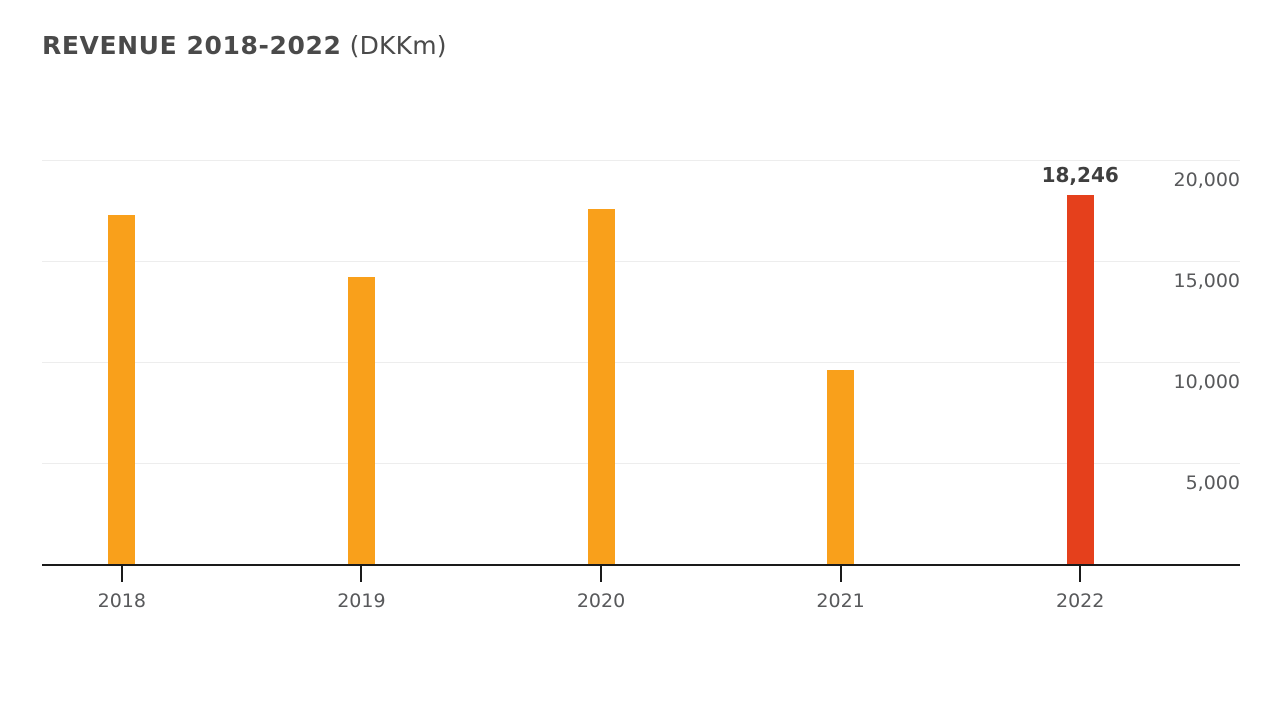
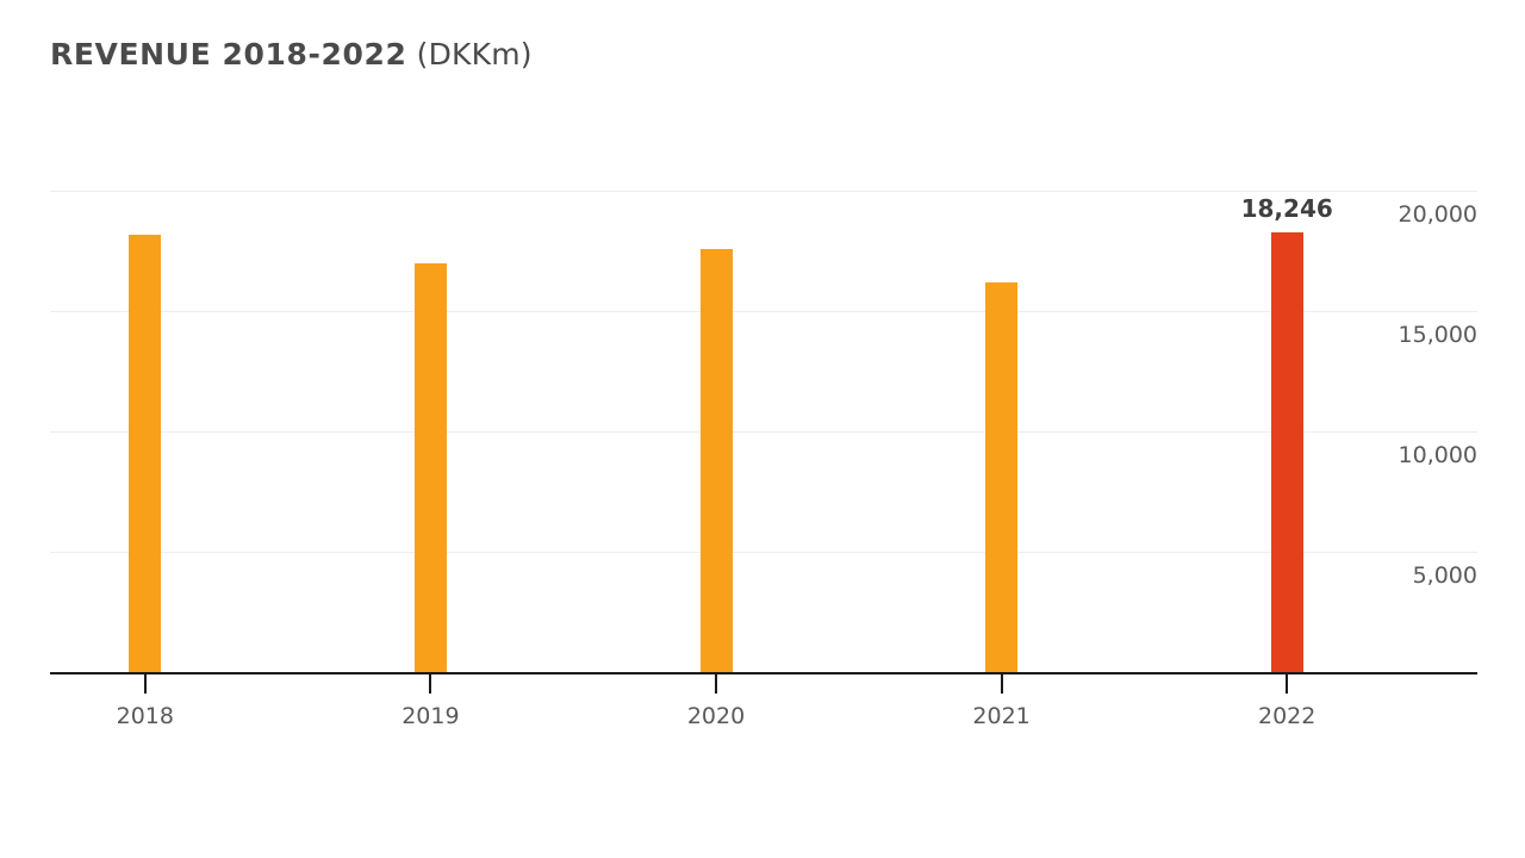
2018: 17300 -> 18200
2019: 14200 -> 17000
2021: 9600 -> 16200
